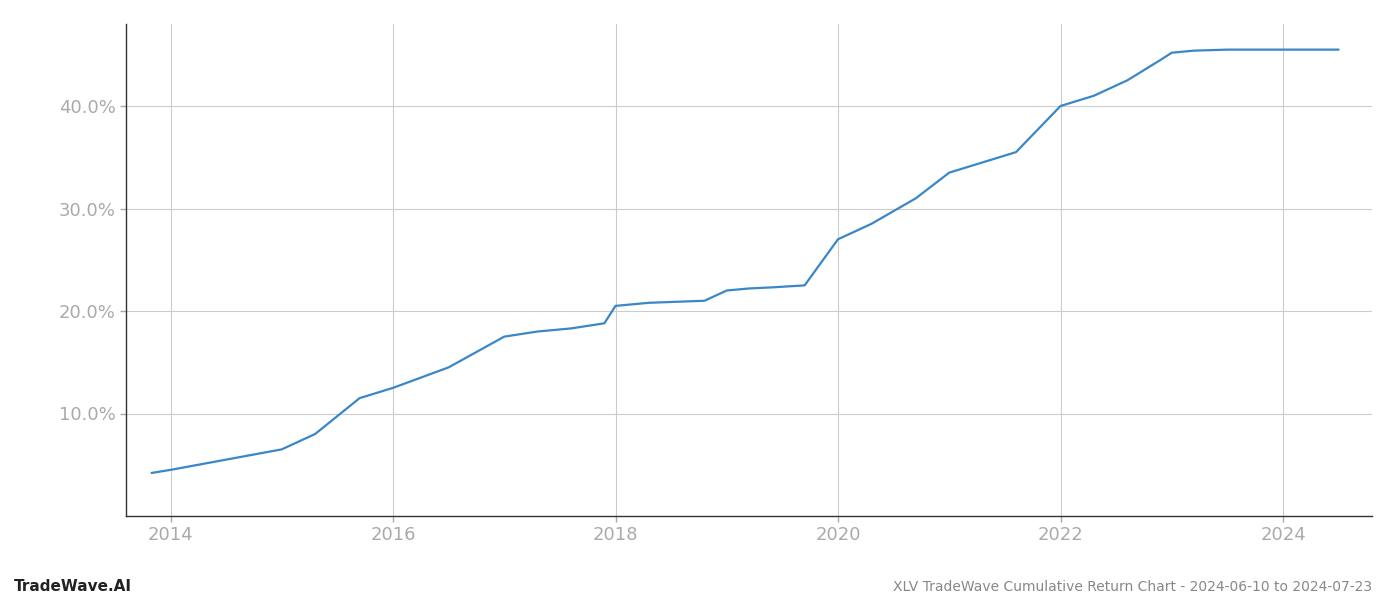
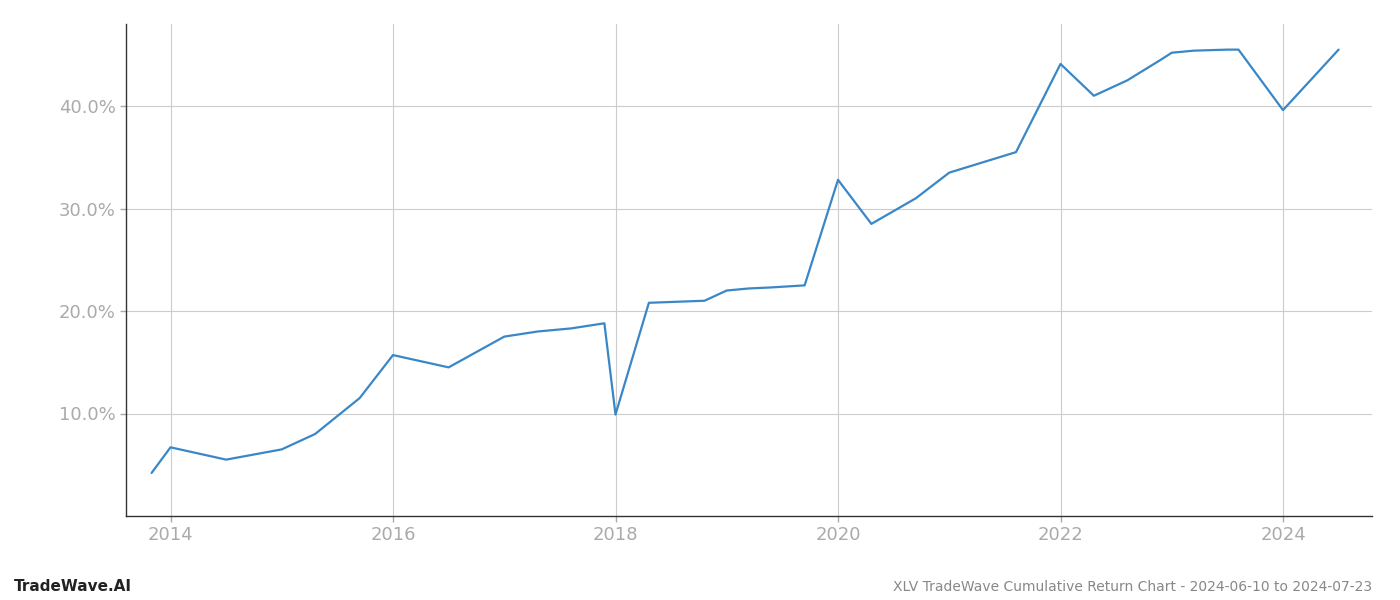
2014: 4.5% -> 6.7%
2016: 12.5% -> 15.7%
2018: 20.5% -> 9.9%
2020: 27.0% -> 32.8%
2022: 40.0% -> 44.1%
2024: 45.5% -> 39.6%
